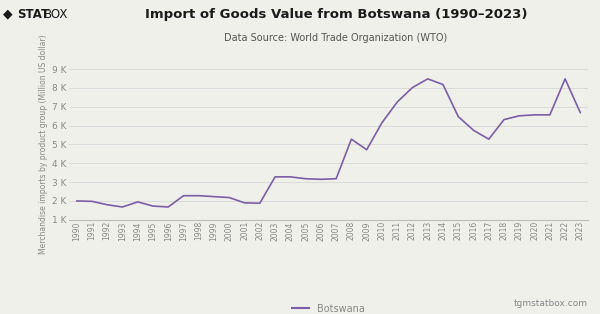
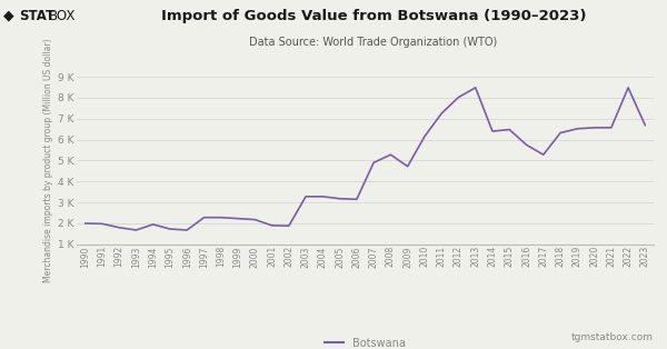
2007: 3.2 K -> 4.9 K
2014: 8.2 K -> 6.4 K
